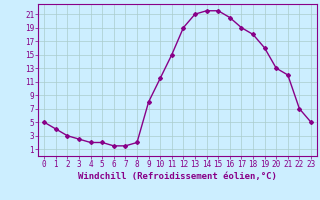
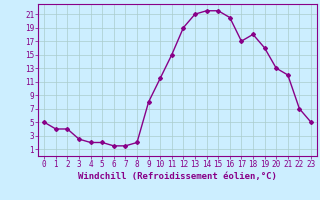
2: 3.0 -> 4.0
17: 19.0 -> 17.0
